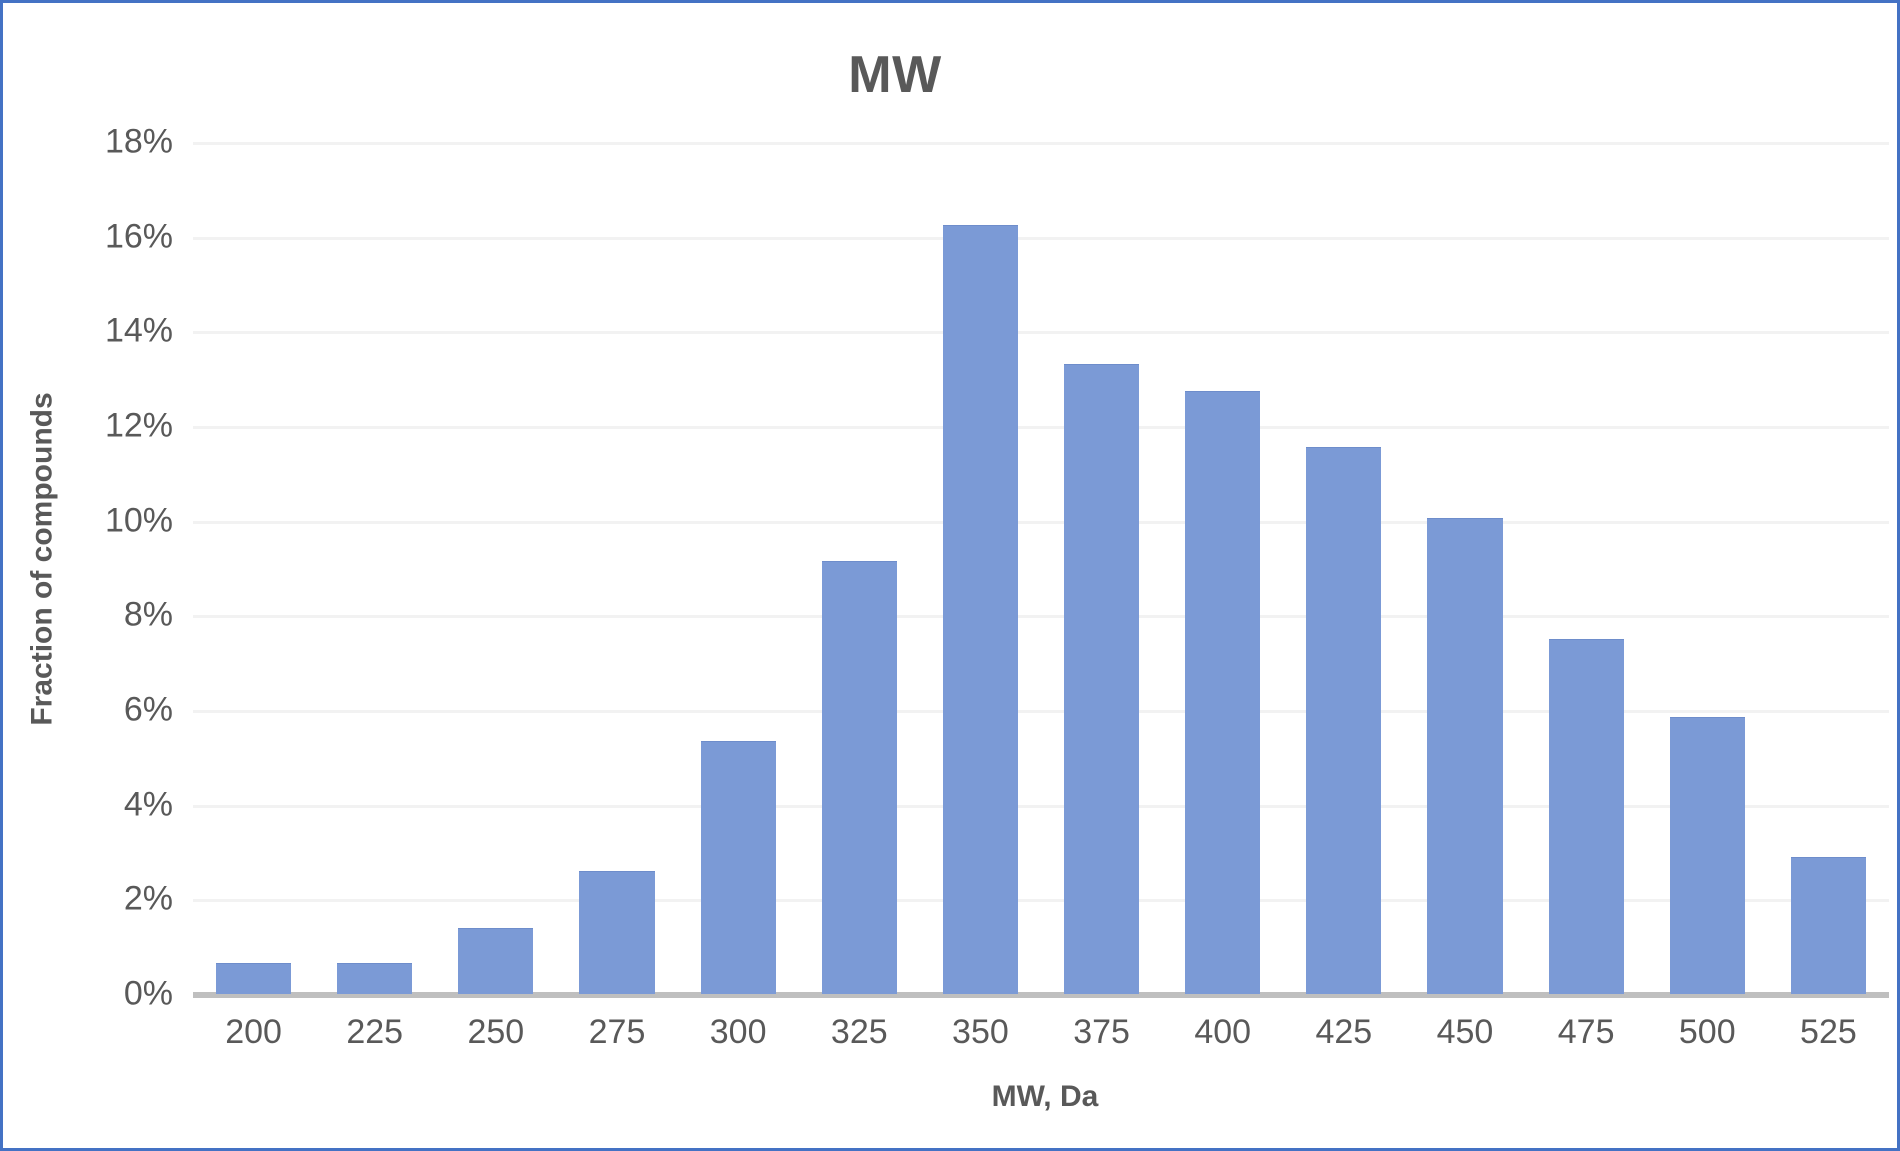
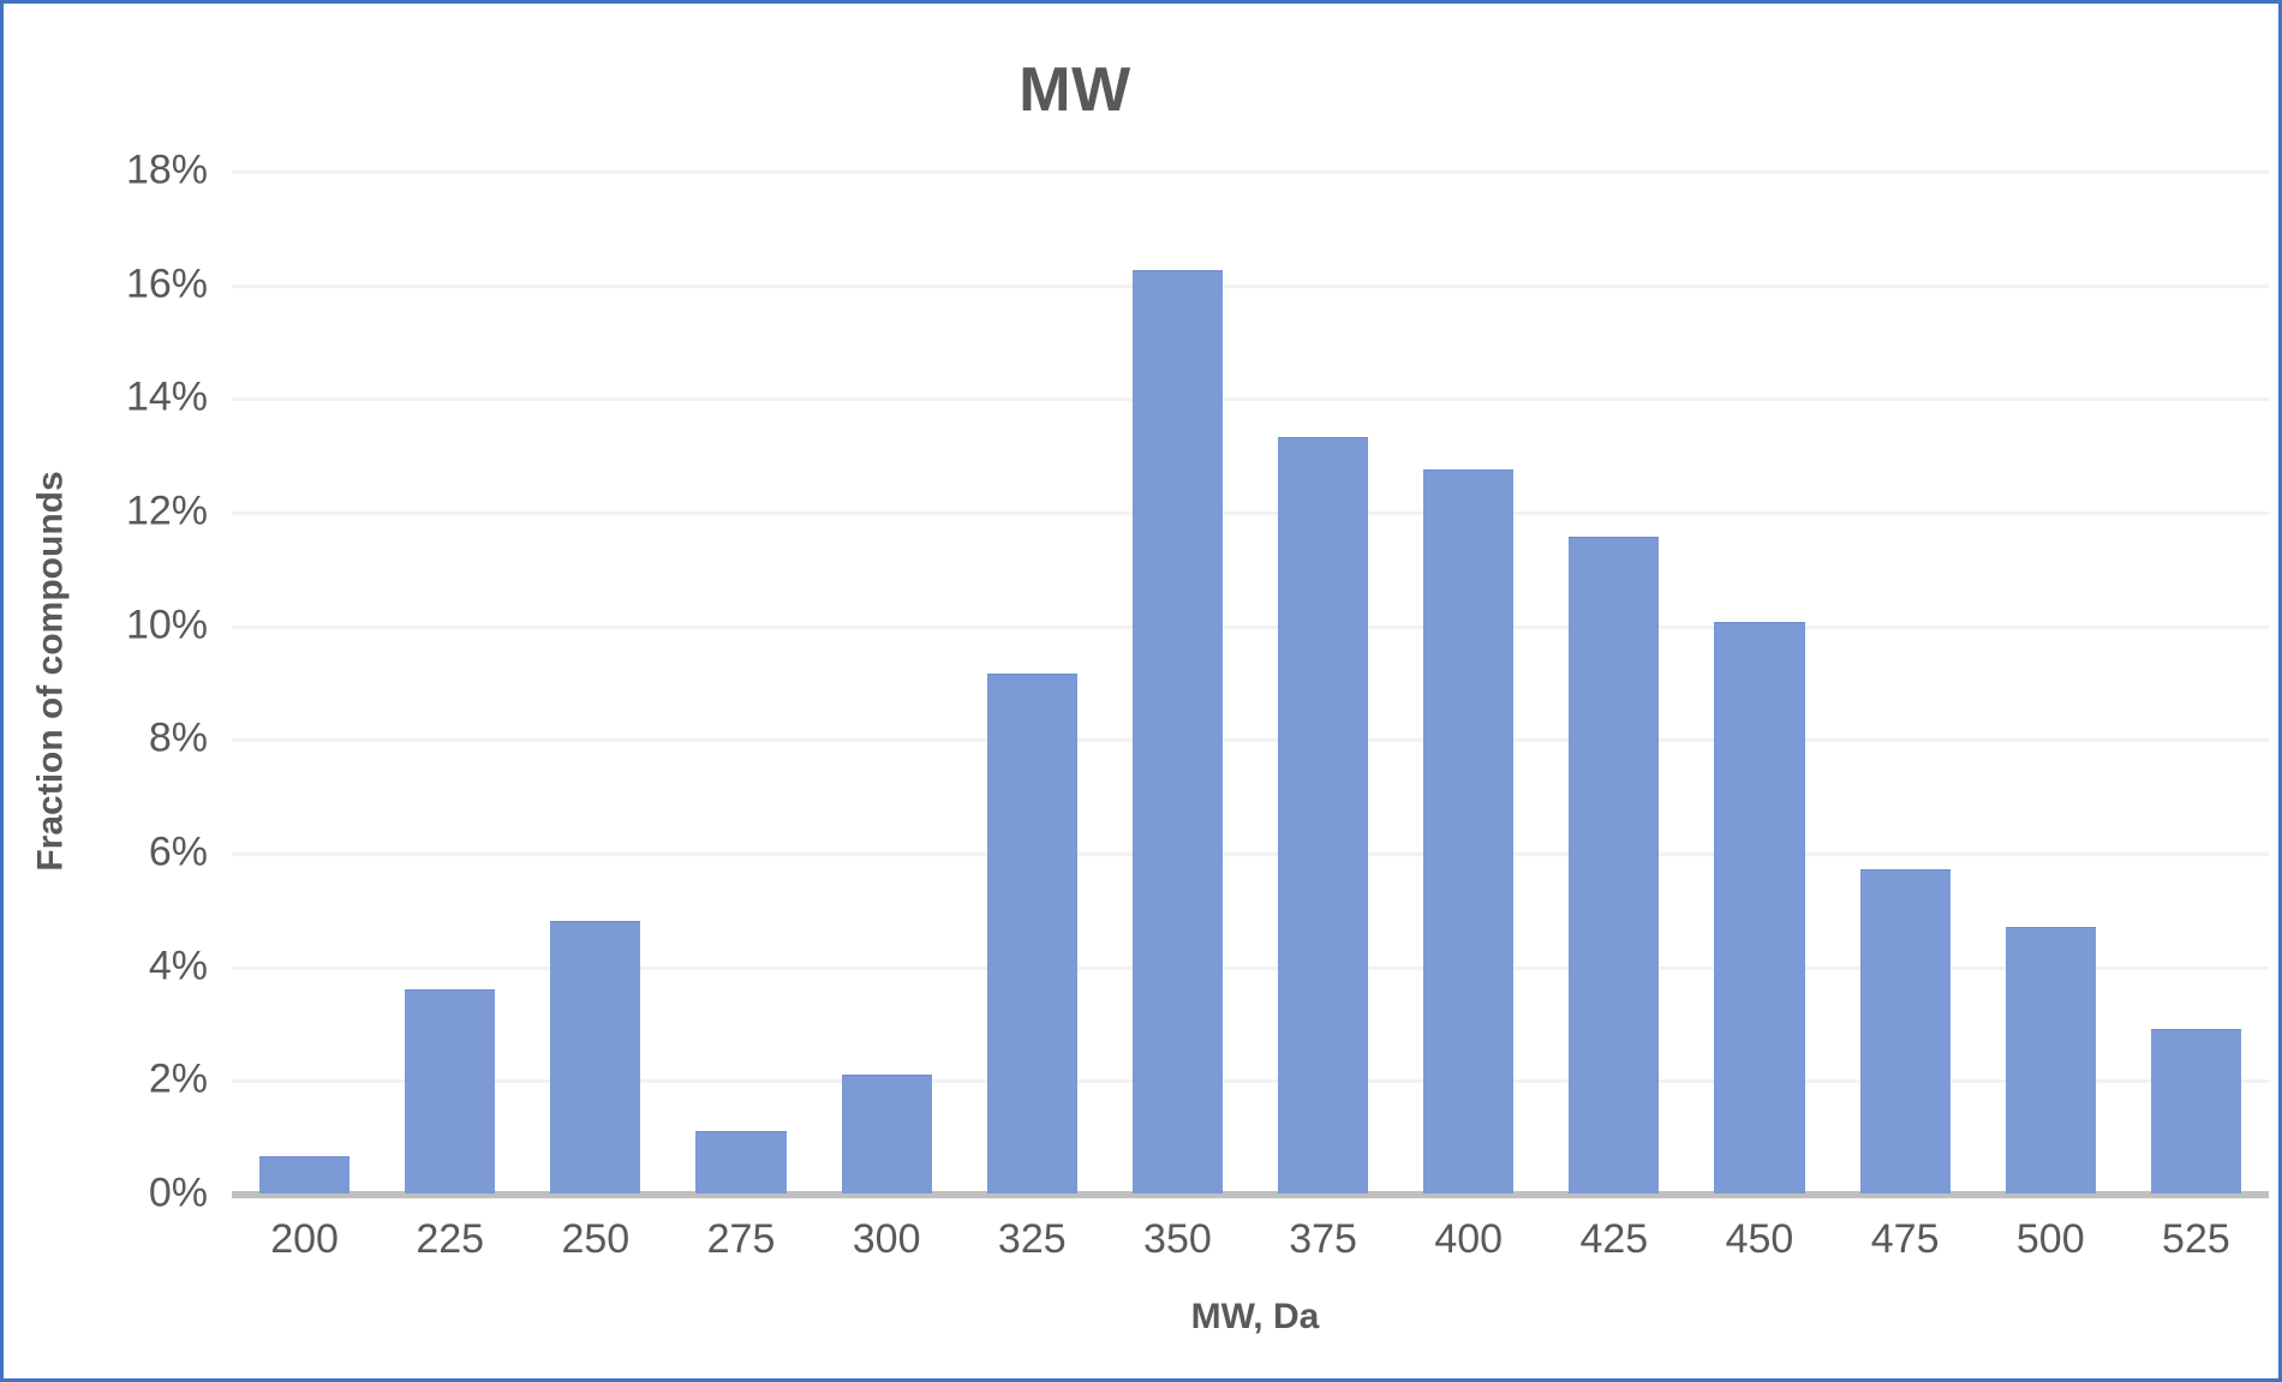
225: 0.7% -> 3.6%
250: 1.4% -> 4.8%
275: 2.6% -> 1.1%
300: 5.3% -> 2.1%
475: 7.5% -> 5.7%
500: 5.8% -> 4.7%
